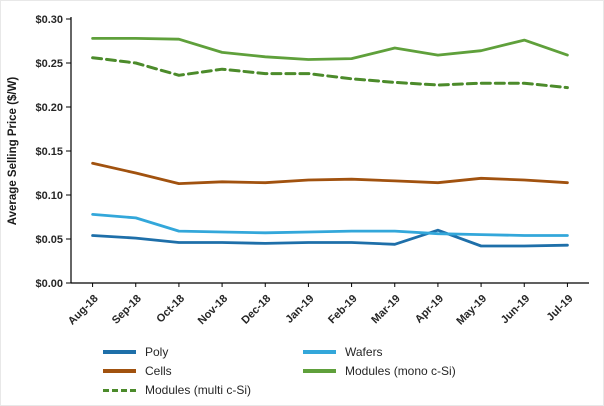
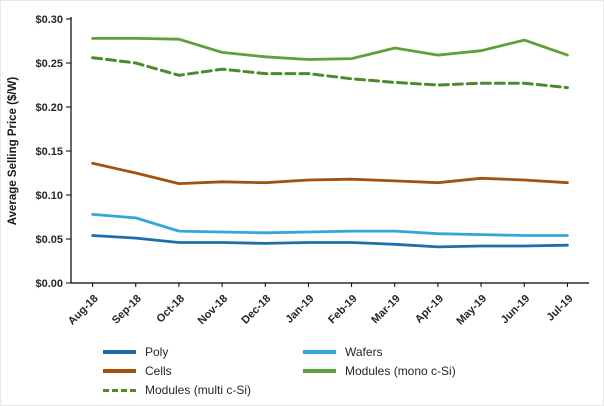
Poly/Apr-19: $0.06 -> $0.04
